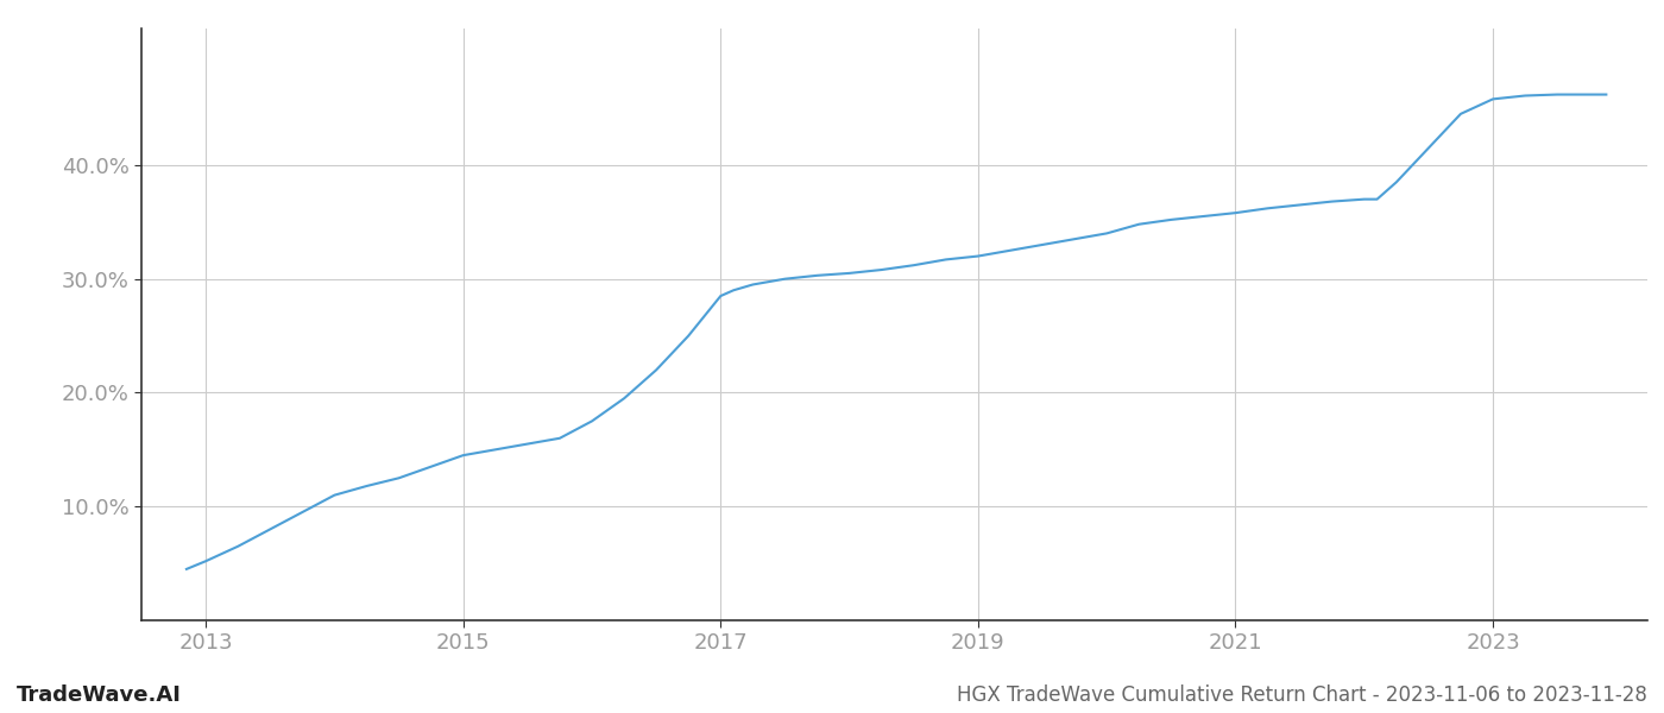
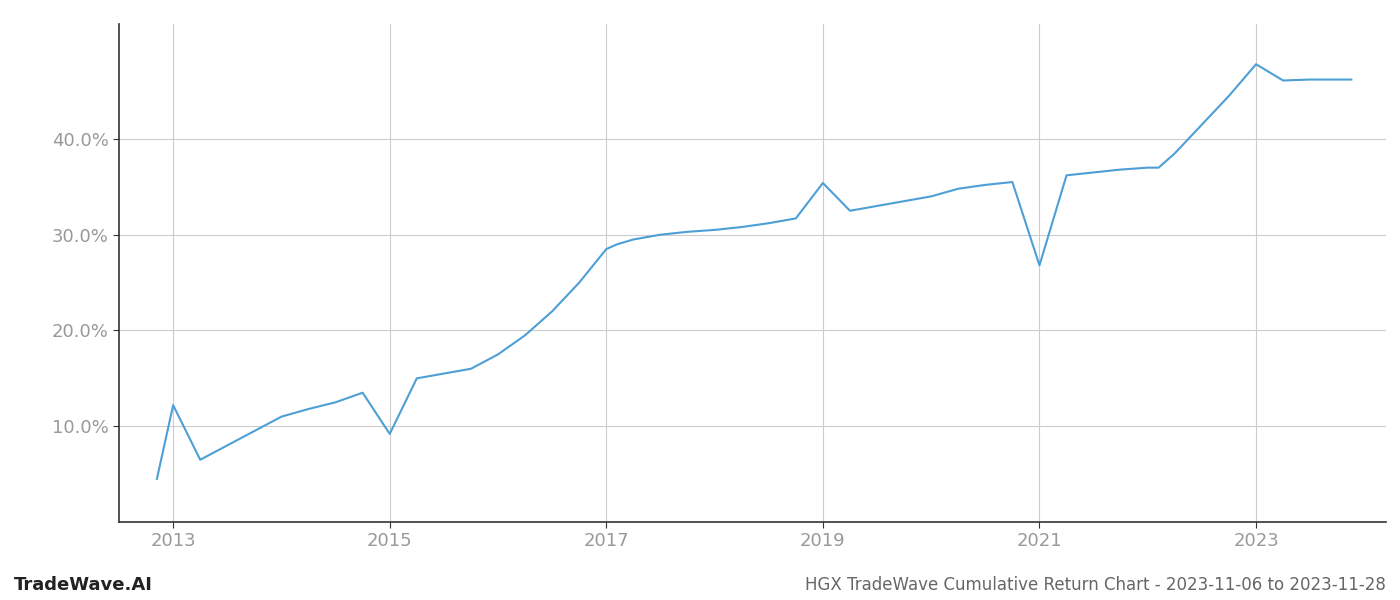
2013: 5.2% -> 12.2%
2015: 14.5% -> 9.2%
2019: 32.0% -> 35.4%
2021: 35.8% -> 26.8%
2023: 45.8% -> 47.8%
